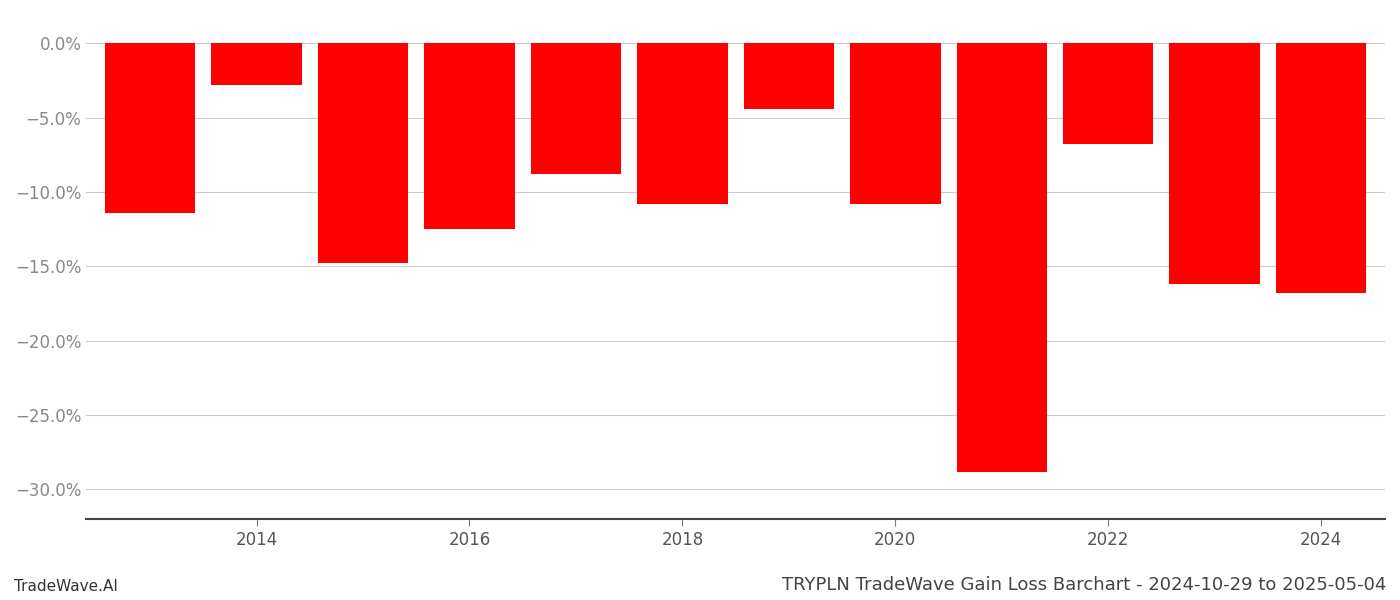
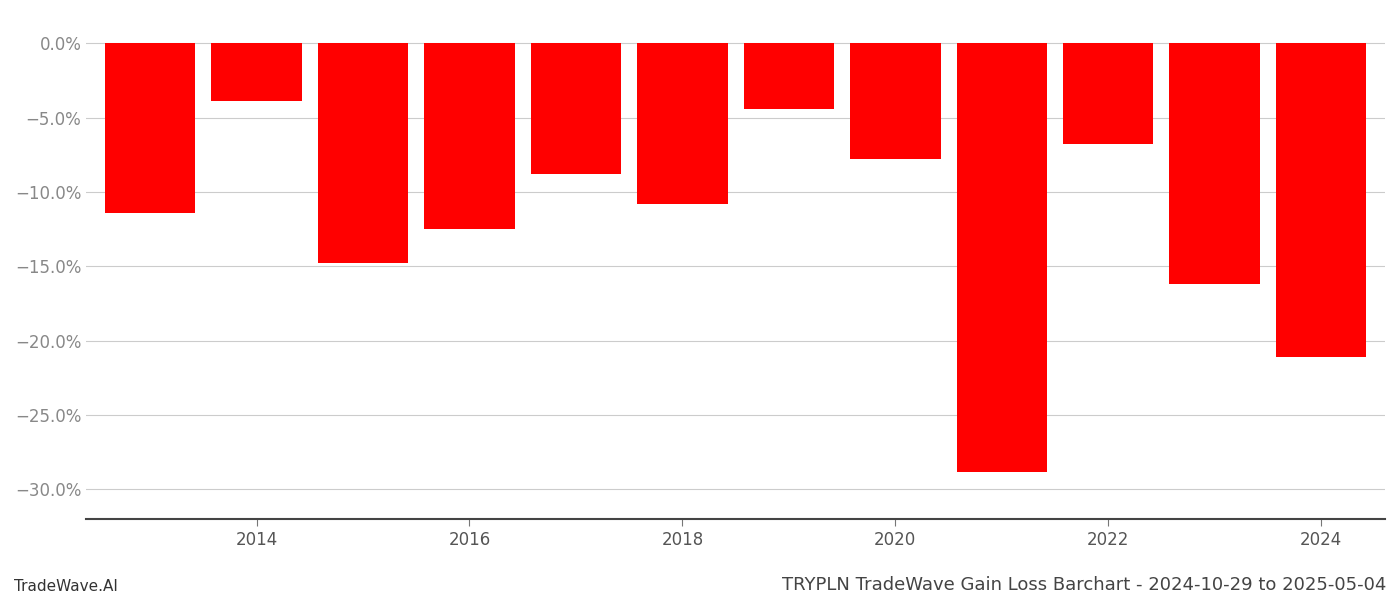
2014: -2.8% -> -3.9%
2020: -10.8% -> -7.8%
2024: -16.8% -> -21.1%
